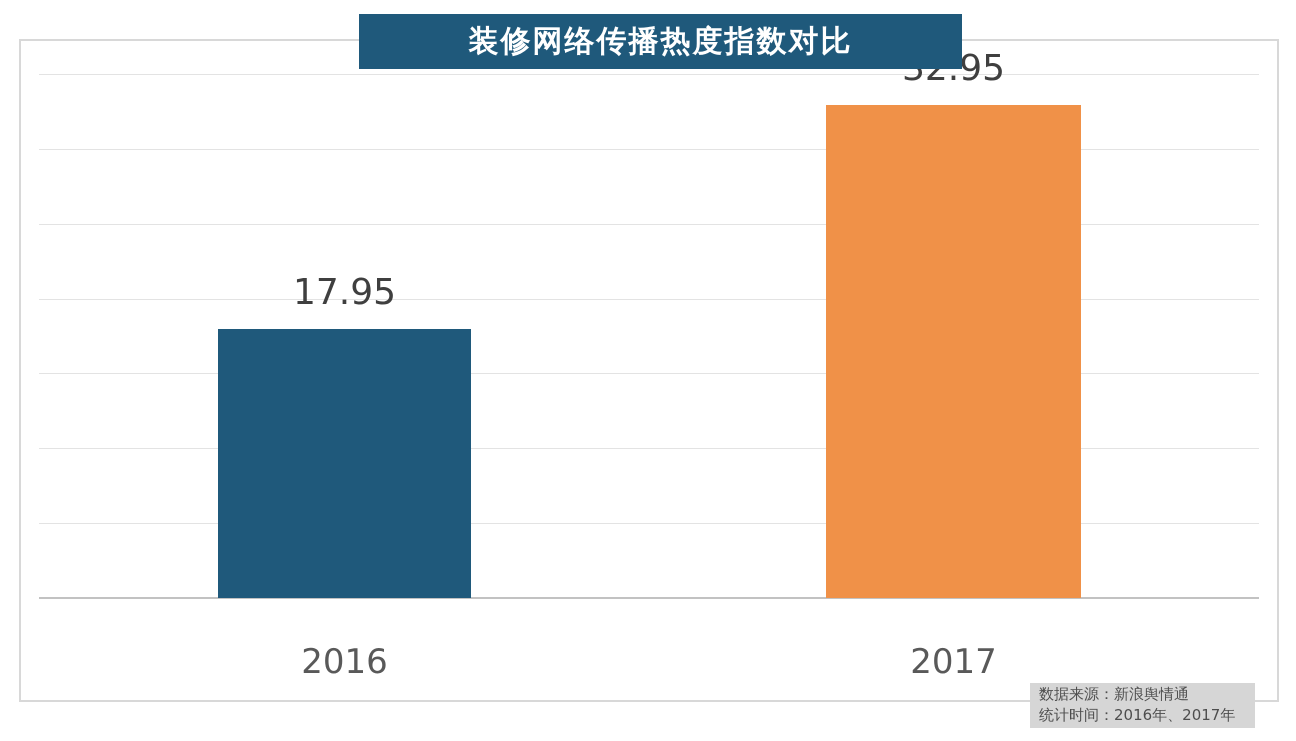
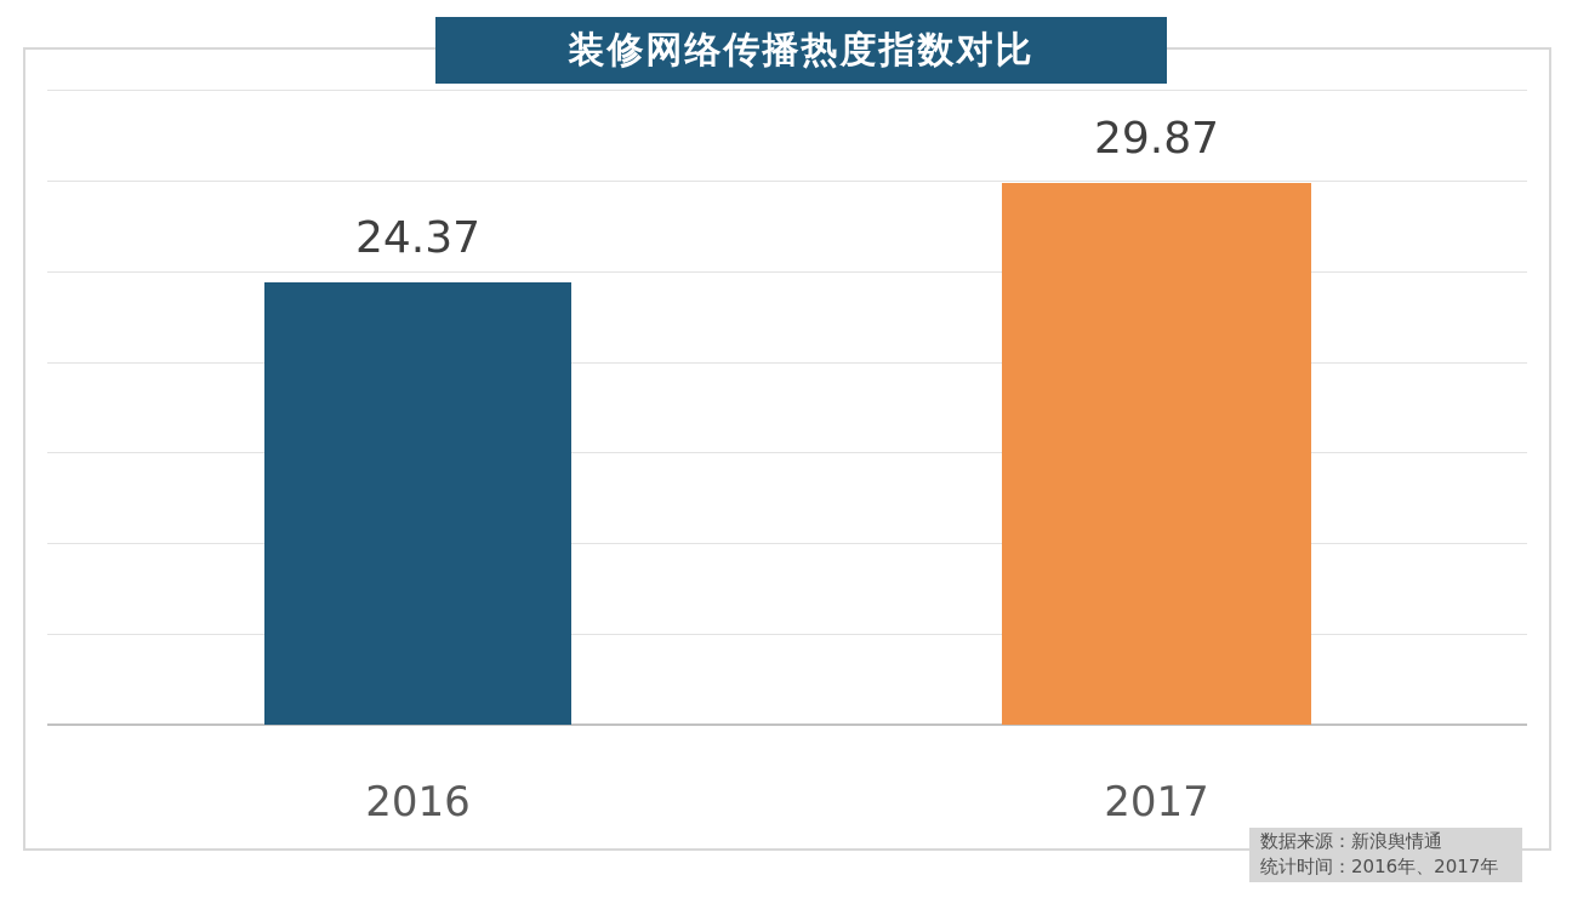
2016: 17.95 -> 24.37
2017: 32.95 -> 29.87
